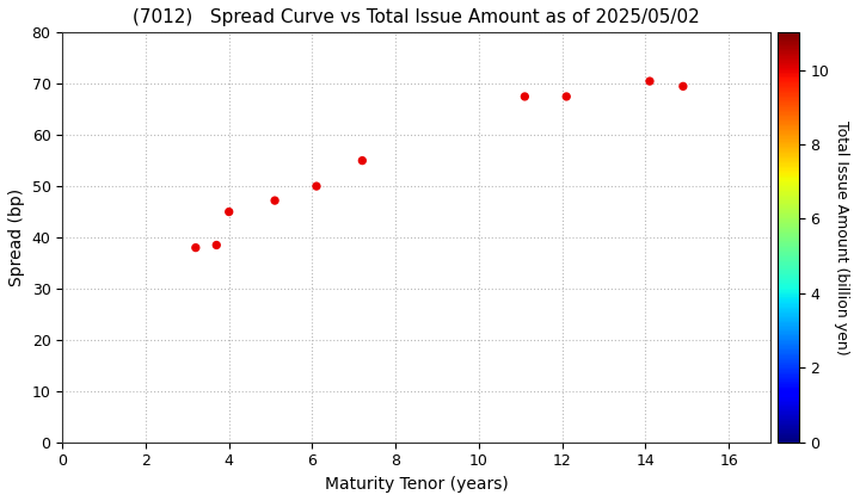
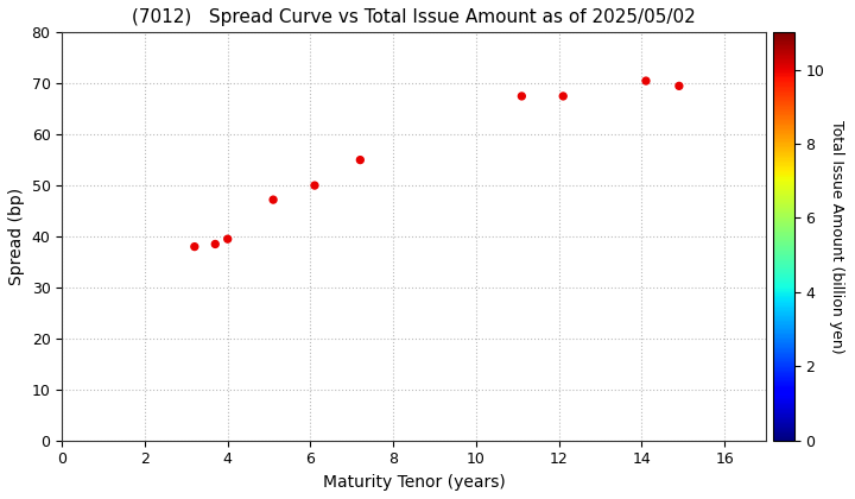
4: 45.0 -> 39.5
